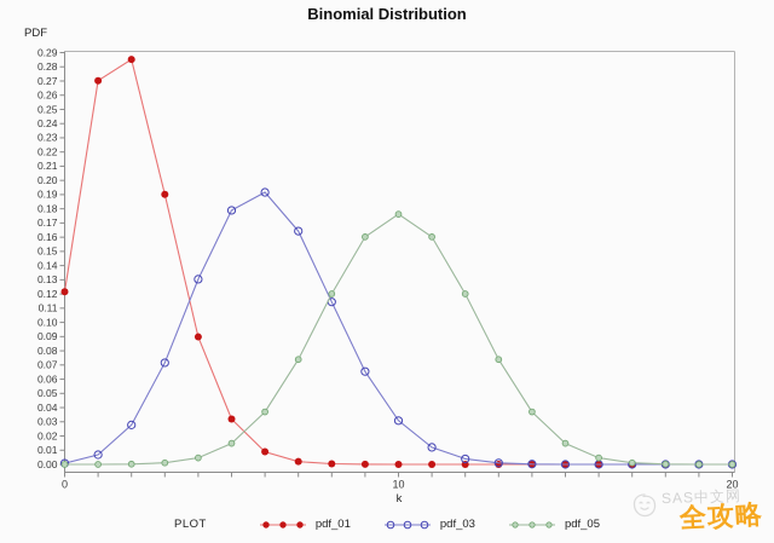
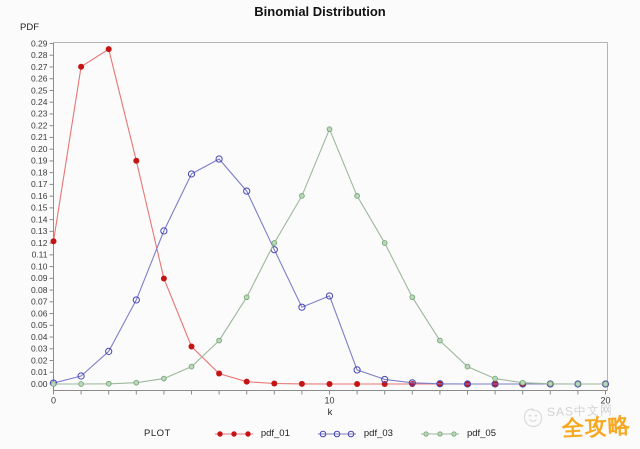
pdf_03/10: 0.031 -> 0.075
pdf_05/10: 0.176 -> 0.217
